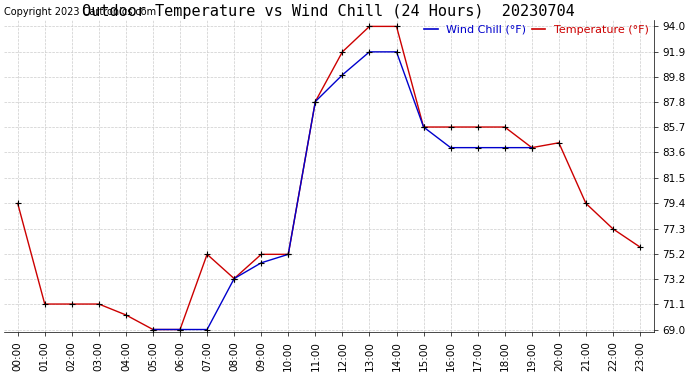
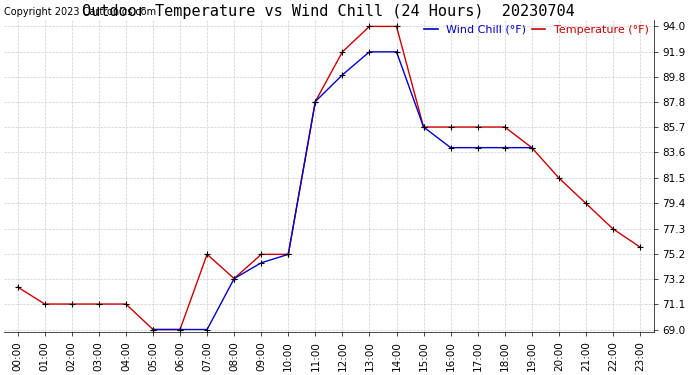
Temperature (°F)/00:00: 79.4 -> 72.5
Temperature (°F)/04:00: 70.2 -> 71.1
Temperature (°F)/20:00: 84.4 -> 81.5
